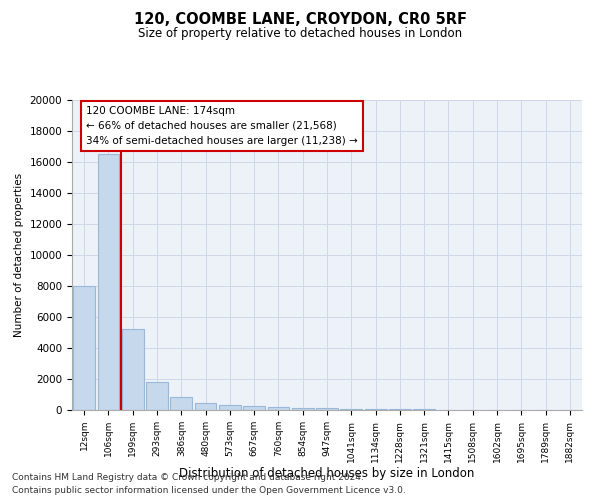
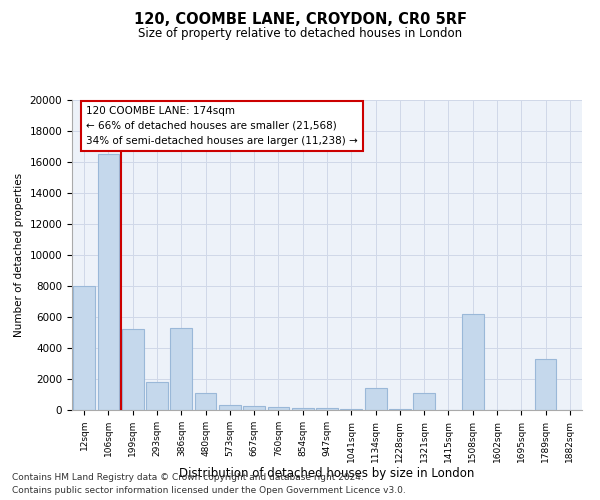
386sqm: 900 -> 5300
480sqm: 500 -> 1100
1134sqm: 100 -> 1400
1321sqm: 0 -> 1100
1508sqm: 0 -> 6200
1789sqm: 0 -> 3300
